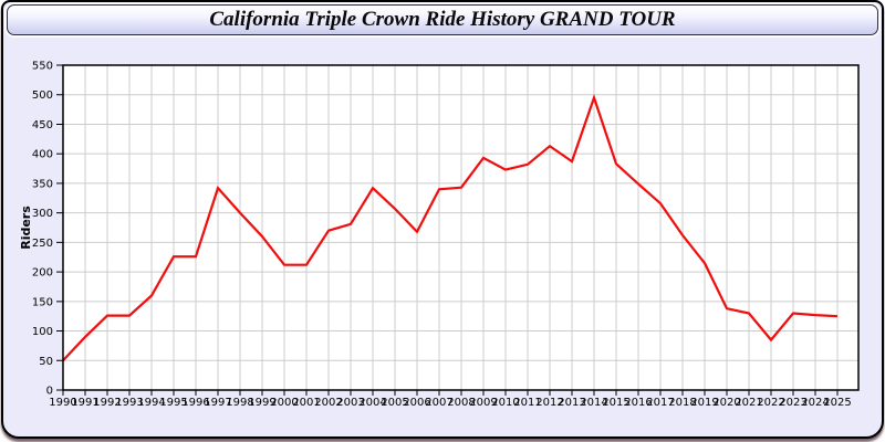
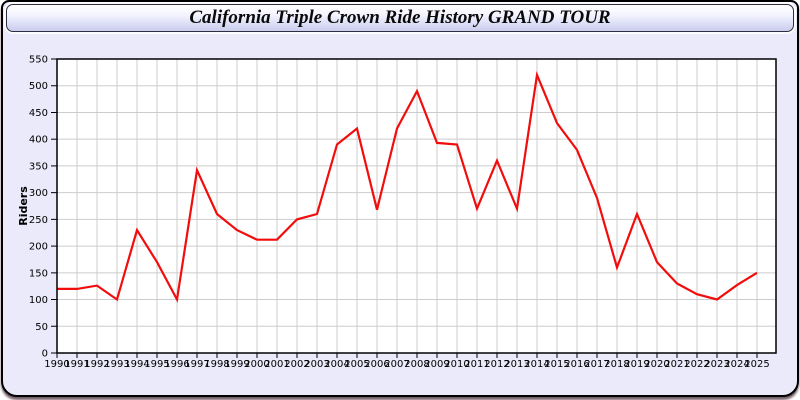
1990: 50 -> 120
1991: 90 -> 120
1993: 130 -> 100
1994: 160 -> 230
1995: 230 -> 170
1996: 230 -> 100
1998: 300 -> 260
1999: 260 -> 230
2002: 270 -> 250
2003: 280 -> 260
2004: 340 -> 390
2005: 310 -> 420
2007: 340 -> 420
2008: 340 -> 490
2010: 370 -> 390
2011: 380 -> 270
2012: 410 -> 360
2013: 390 -> 270
2014: 500 -> 520
2015: 380 -> 430
2016: 350 -> 380
2017: 320 -> 290
2018: 260 -> 160
2019: 220 -> 260
2020: 140 -> 170
2022: 80 -> 110
2023: 130 -> 100
2025: 120 -> 150
